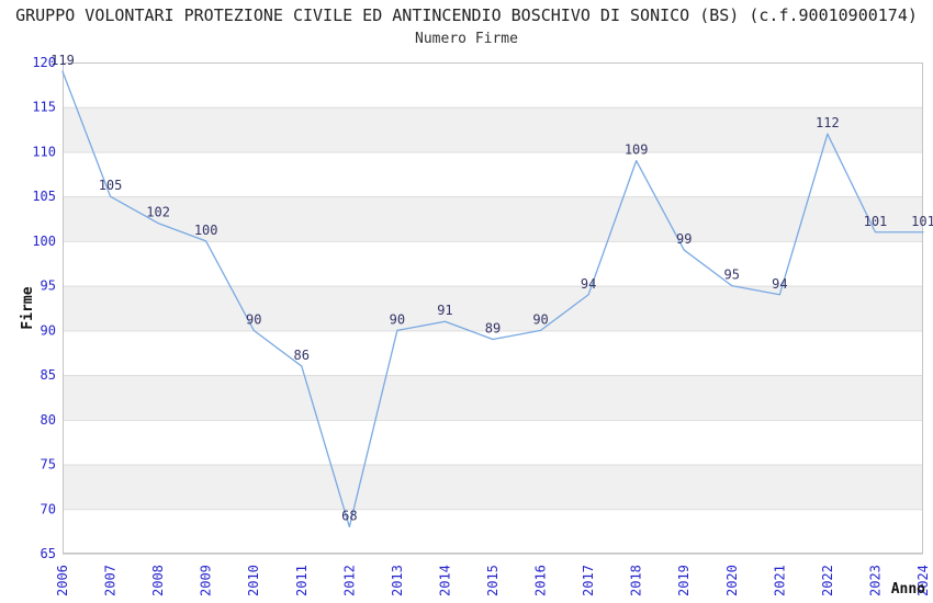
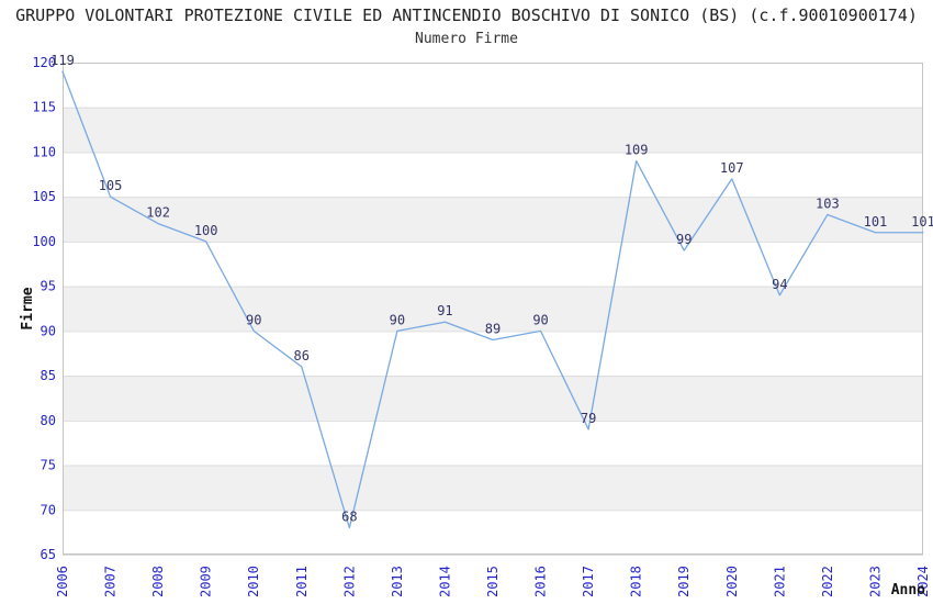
2017: 94 -> 79
2020: 95 -> 107
2022: 112 -> 103
